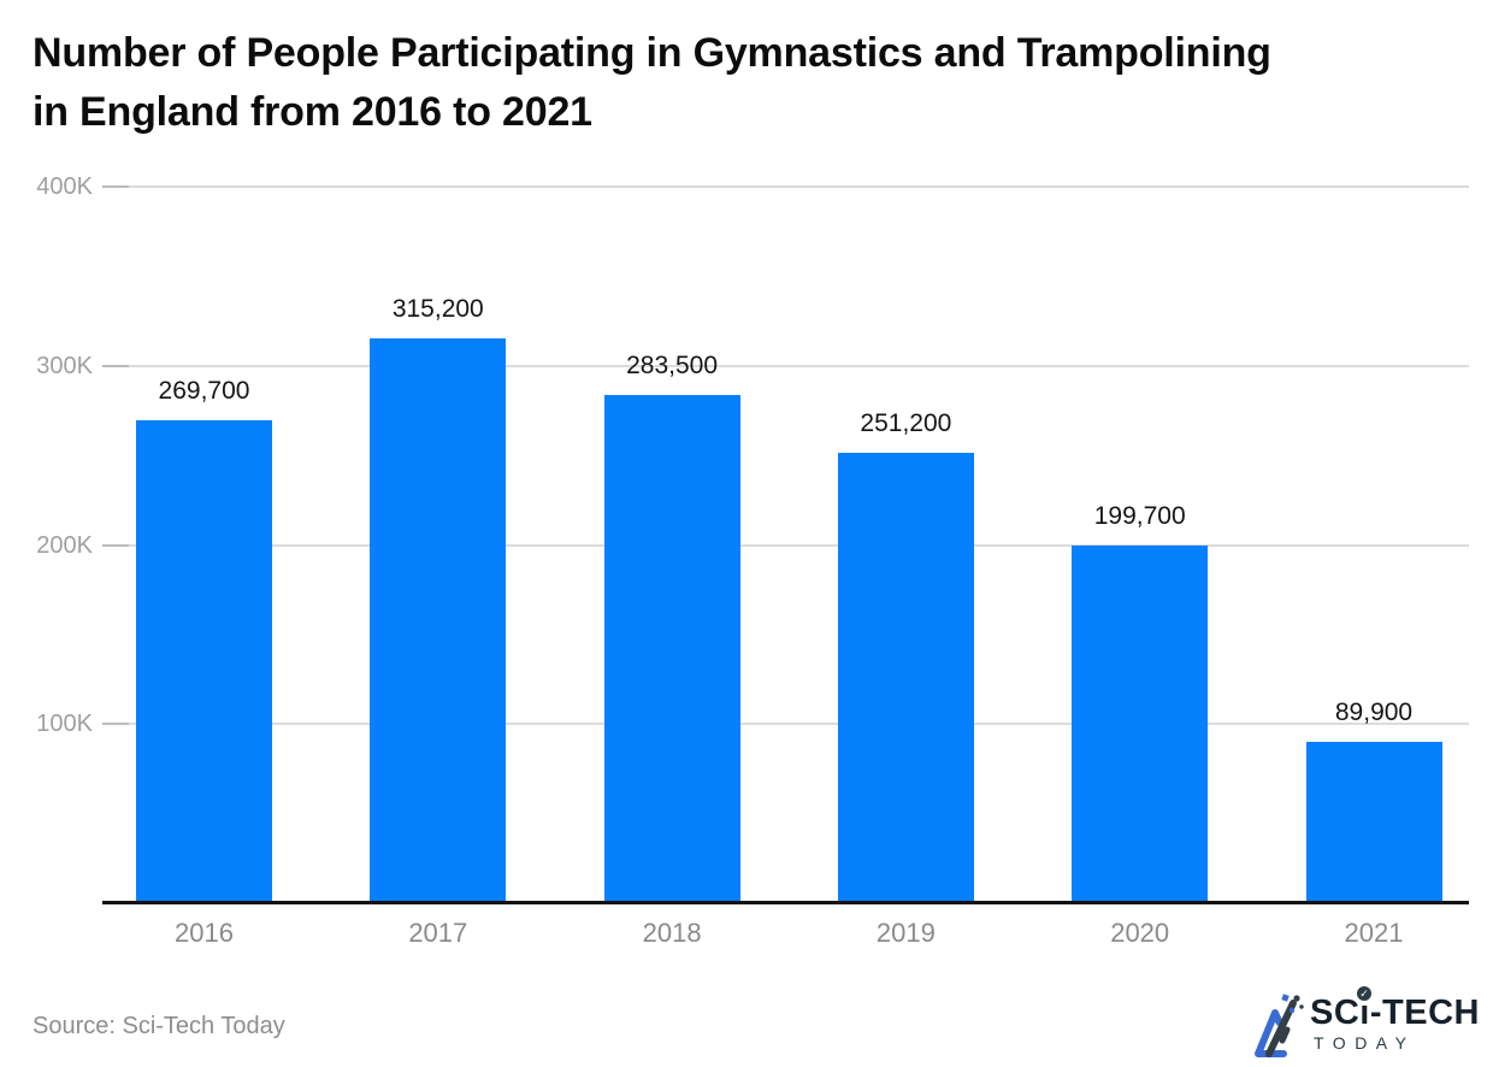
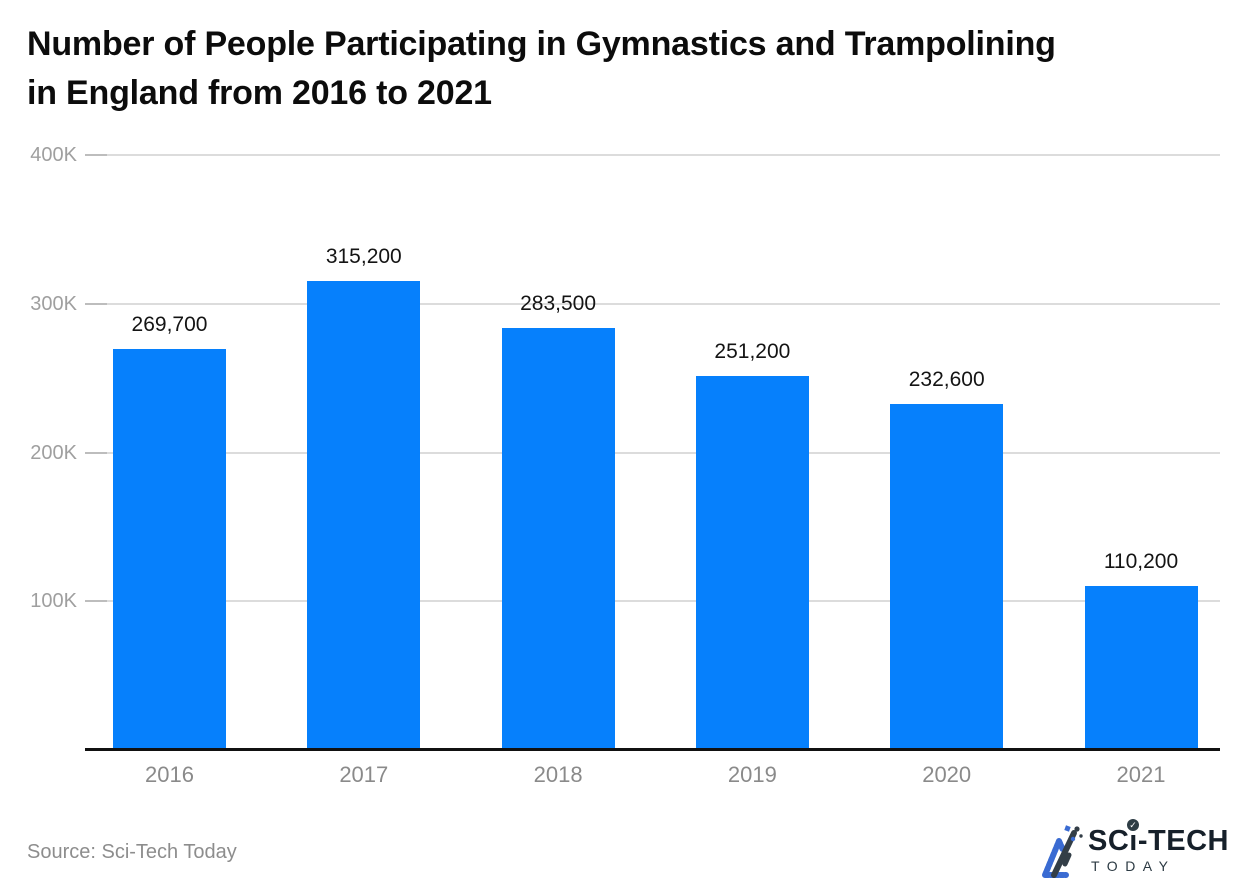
2020: 199,700 -> 232,600
2021: 89,900 -> 110,200
